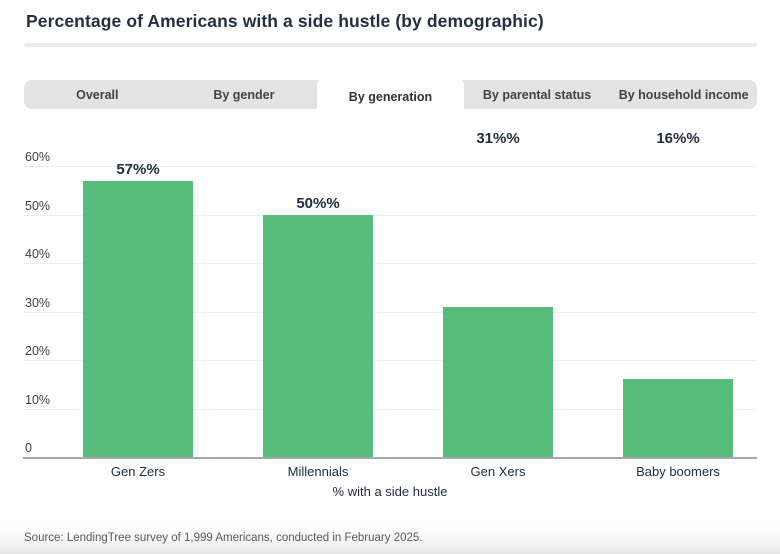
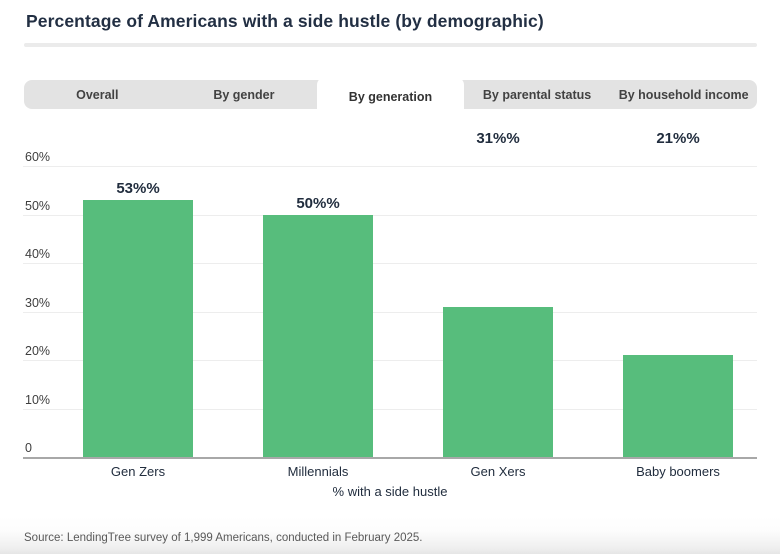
Gen Zers: 57 -> 53
Baby boomers: 16 -> 21
